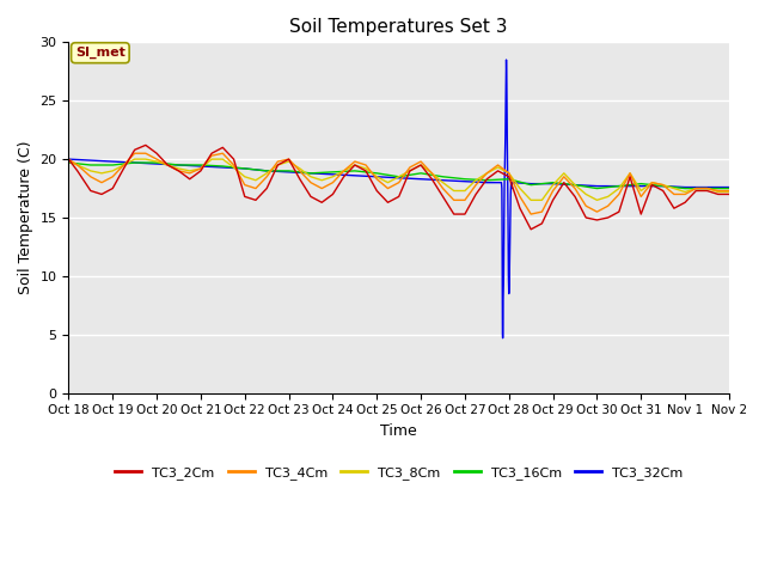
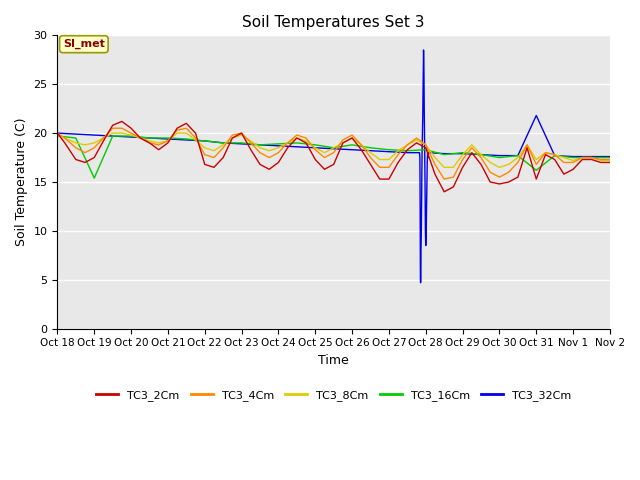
TC3_16Cm/Oct 19: 19.5 -> 15.4
TC3_16Cm/Oct 31: 17.9 -> 16.2
TC3_32Cm/Oct 31: 17.7 -> 21.8
